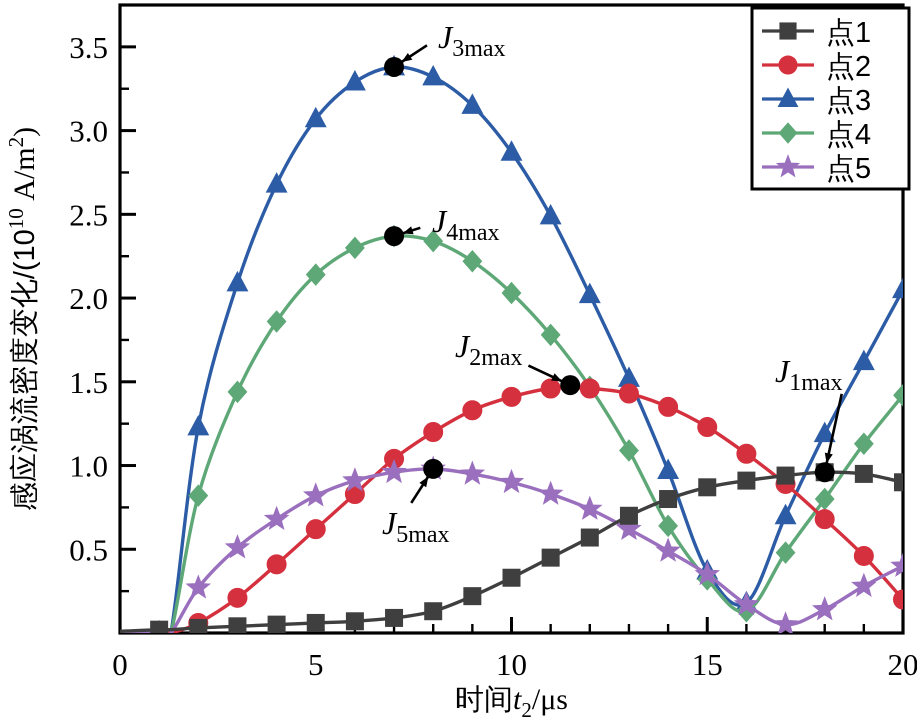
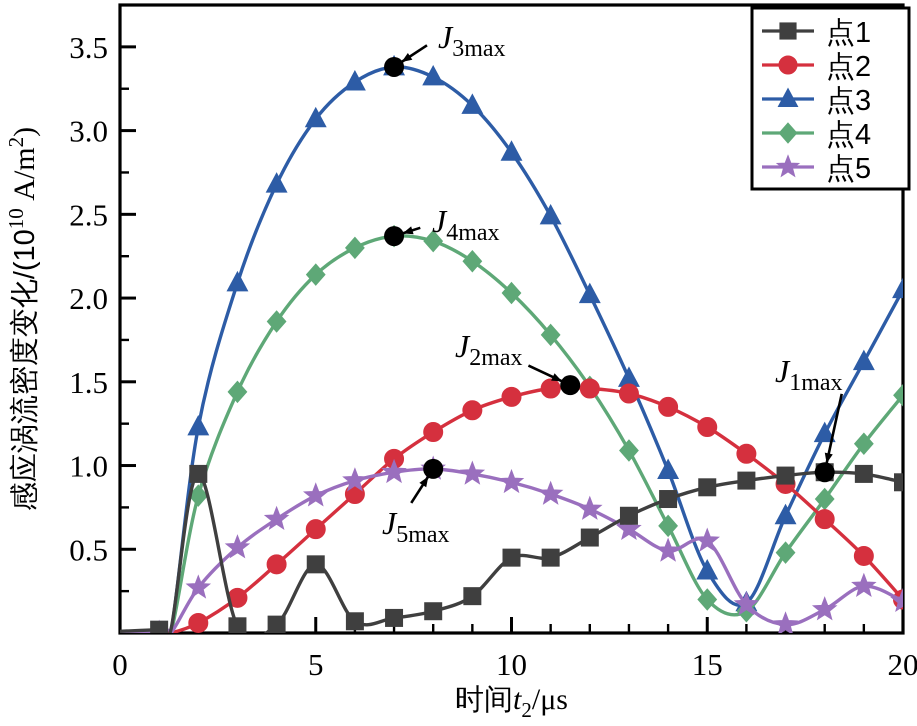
点1/2: 0.03 -> 0.95
点1/5: 0.06 -> 0.41
点1/10: 0.33 -> 0.45
点4/15: 0.32 -> 0.20
点5/15: 0.35 -> 0.55
点5/20: 0.40 -> 0.19
